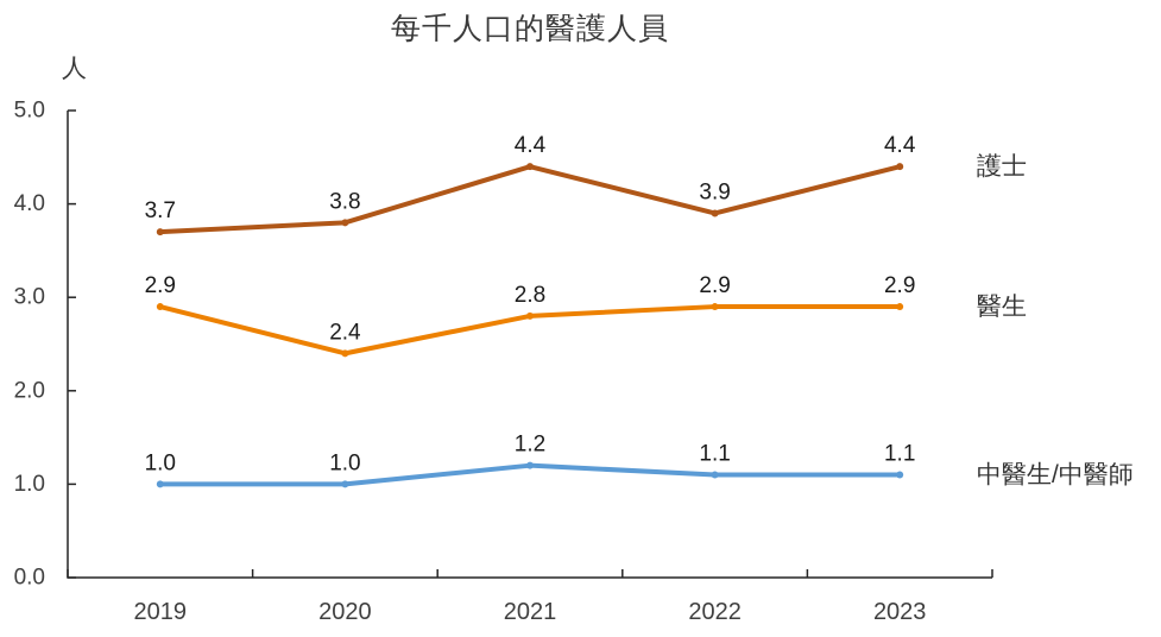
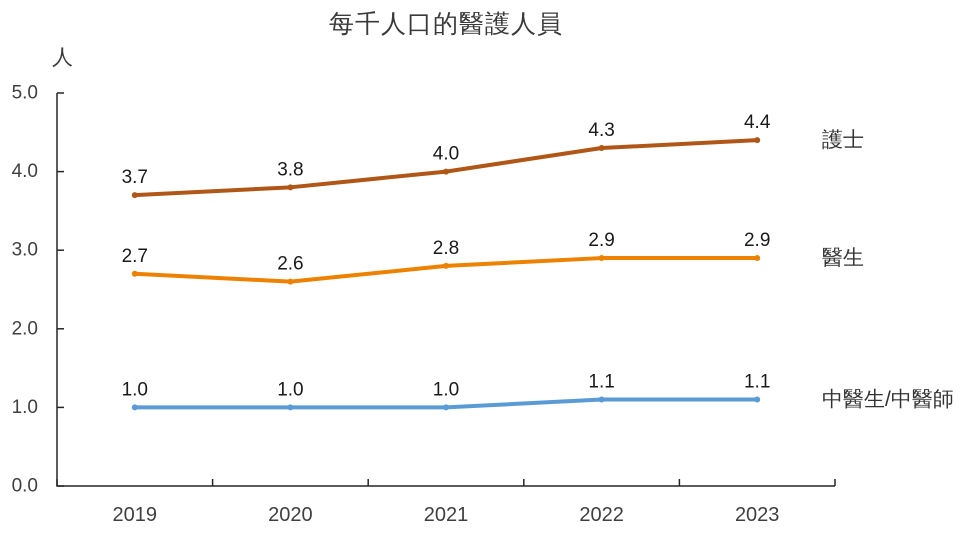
醫生/2019: 2.9 -> 2.7
醫生/2020: 2.4 -> 2.6
護士/2021: 4.4 -> 4.0
中醫生/中醫師/2021: 1.2 -> 1.0
護士/2022: 3.9 -> 4.3
